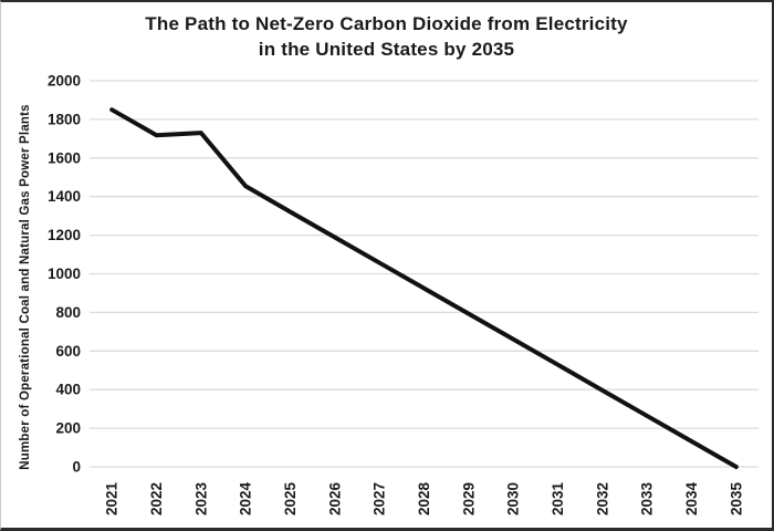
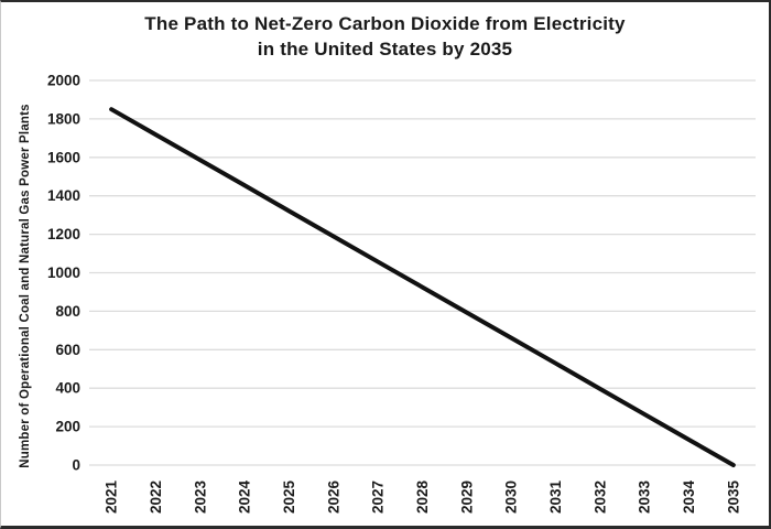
2023: 1730 -> 1590
